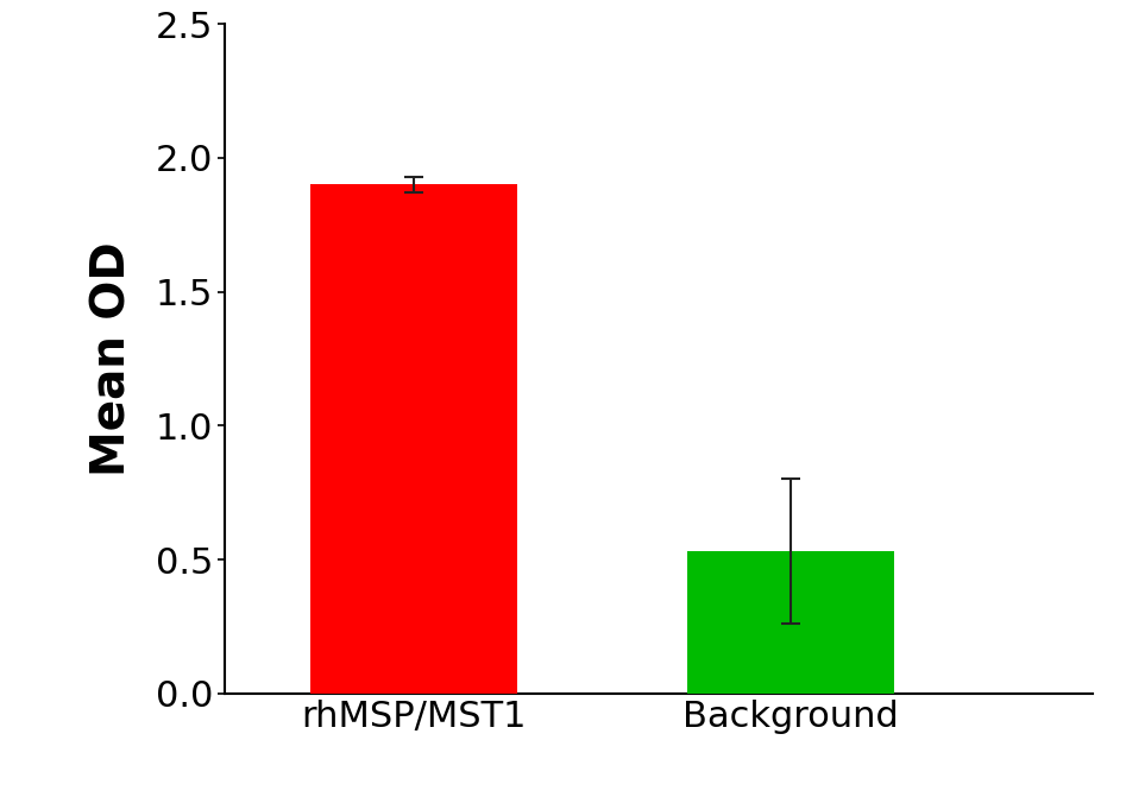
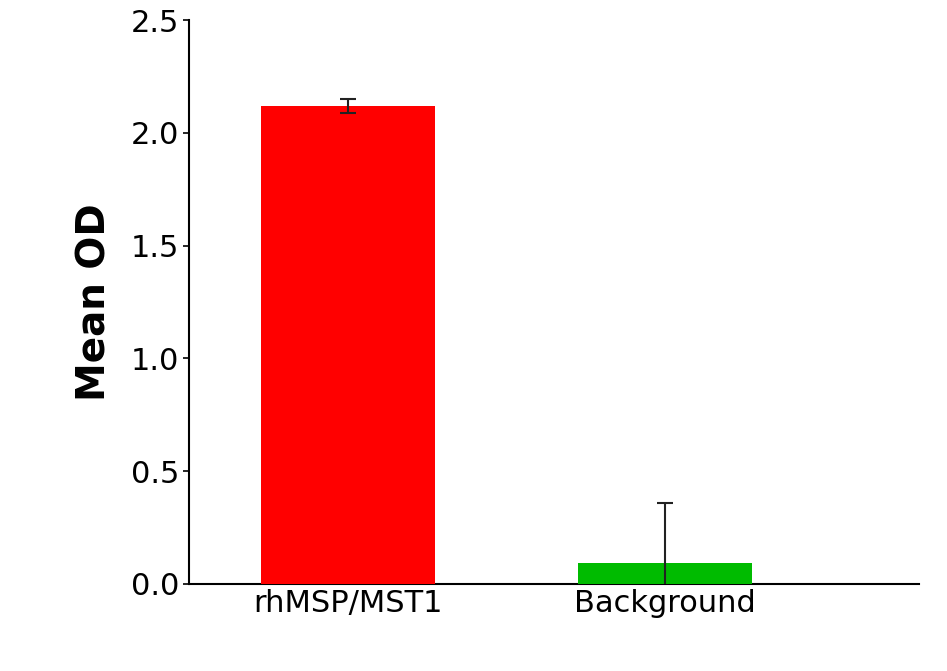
rhMSP/MST1: 1.90 -> 2.12
Background: 0.53 -> 0.09
